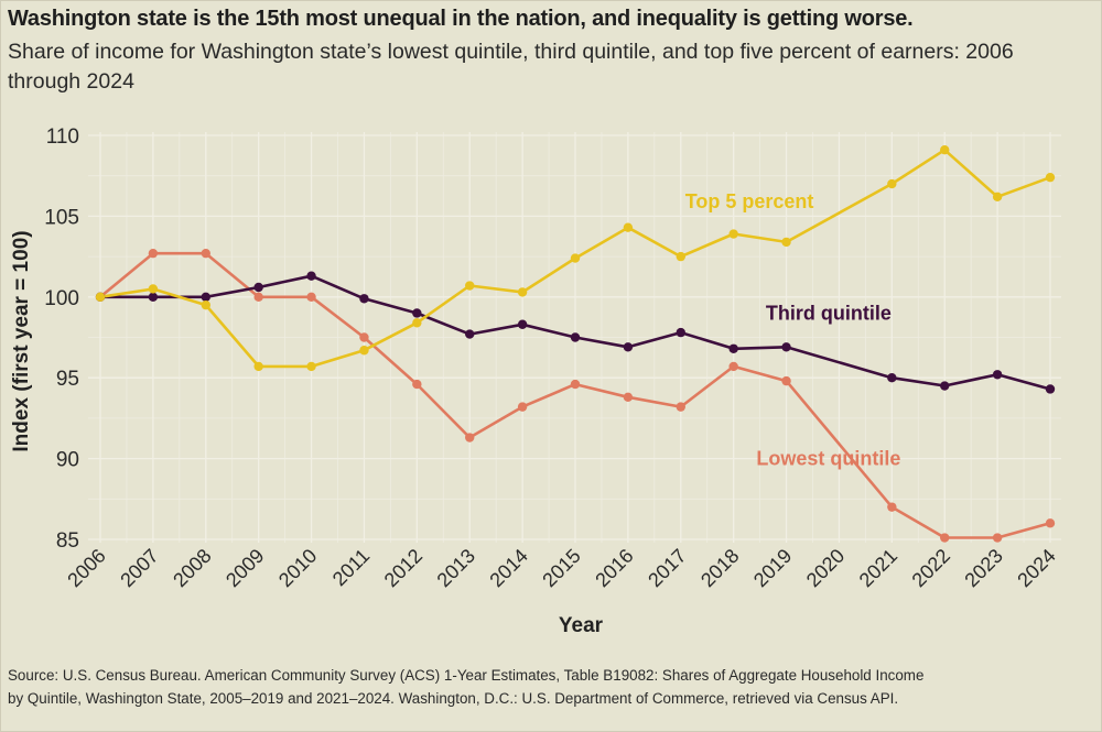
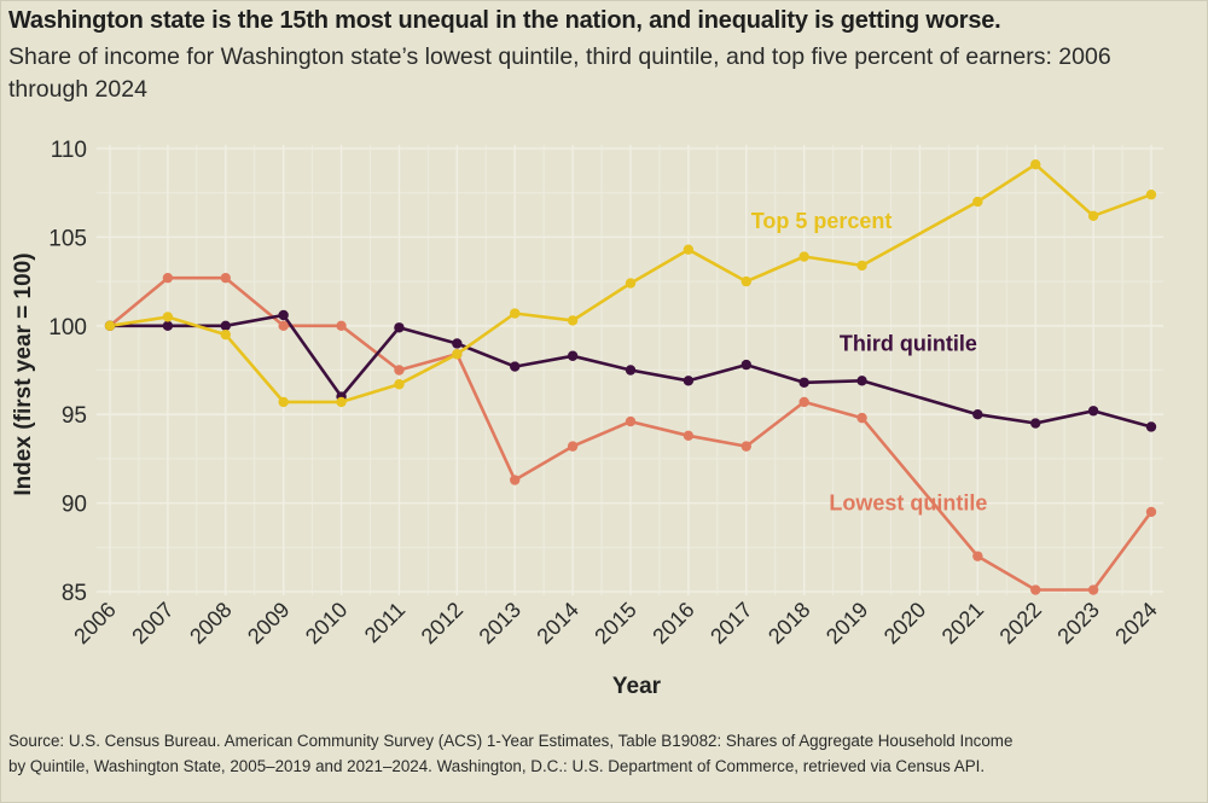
Third quintile/2010: 101.3 -> 96.0
Lowest quintile/2012: 94.6 -> 98.4
Lowest quintile/2024: 86.0 -> 89.5
